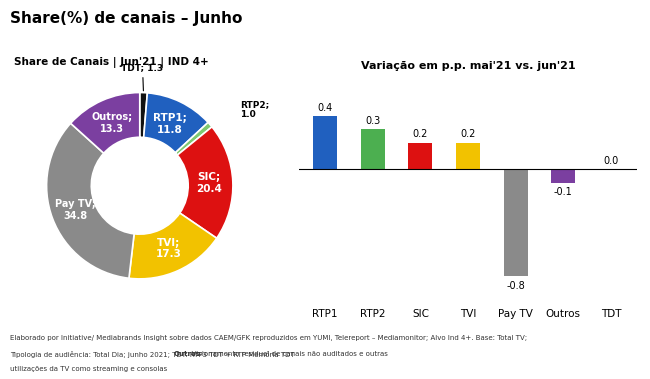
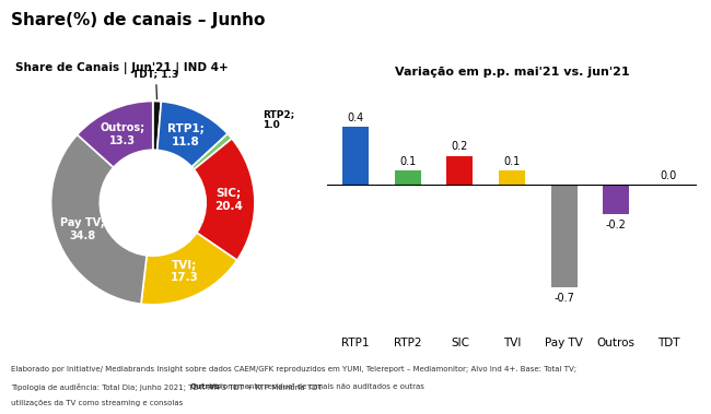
RTP2: 0.3 -> 0.1
TVI: 0.2 -> 0.1
Pay TV: -0.8 -> -0.7
Outros: -0.1 -> -0.2
